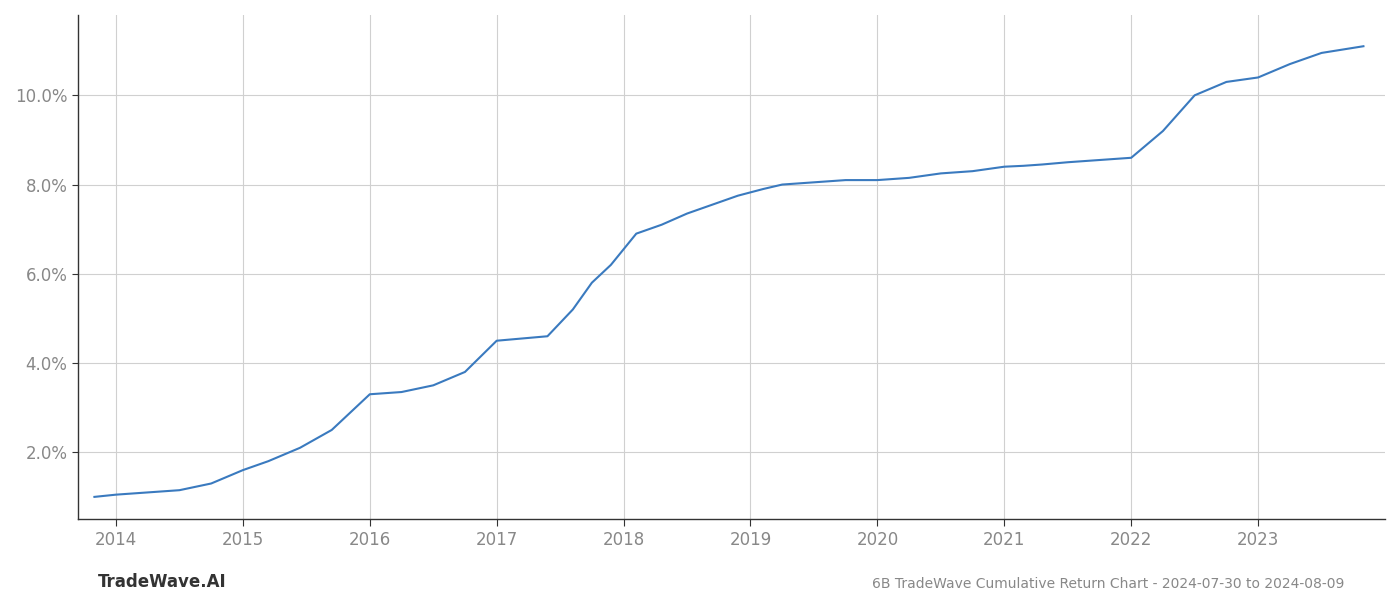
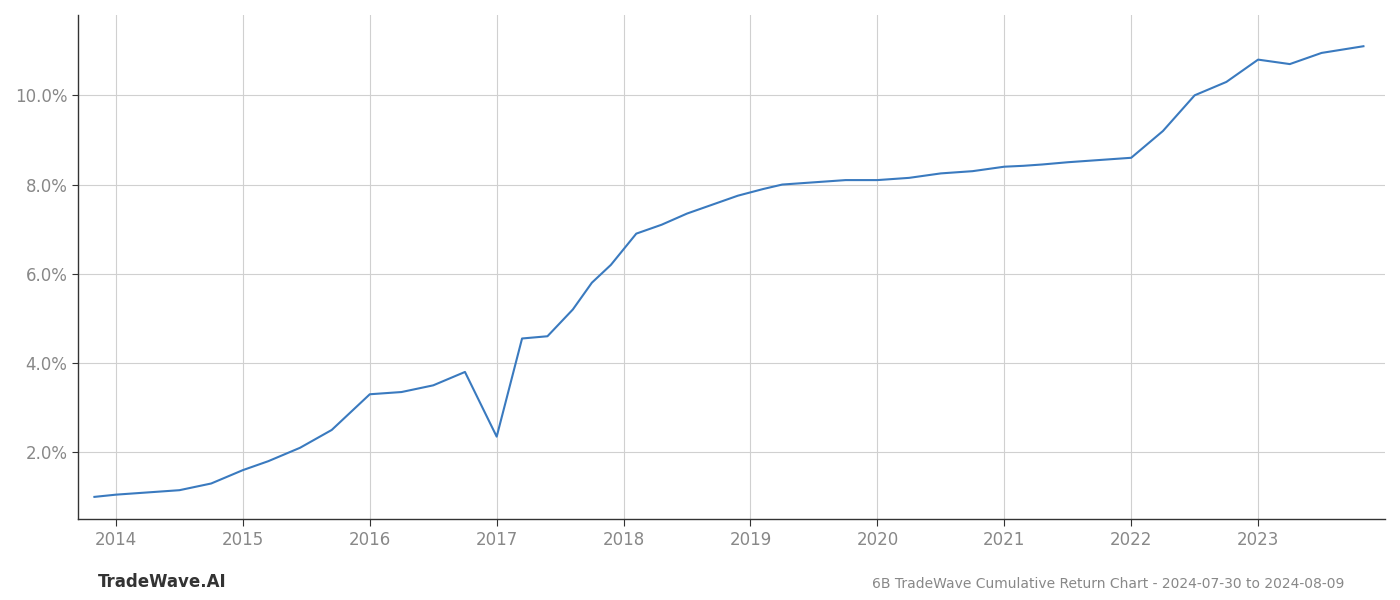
2017: 4.50% -> 2.35%
2023: 10.40% -> 10.80%
